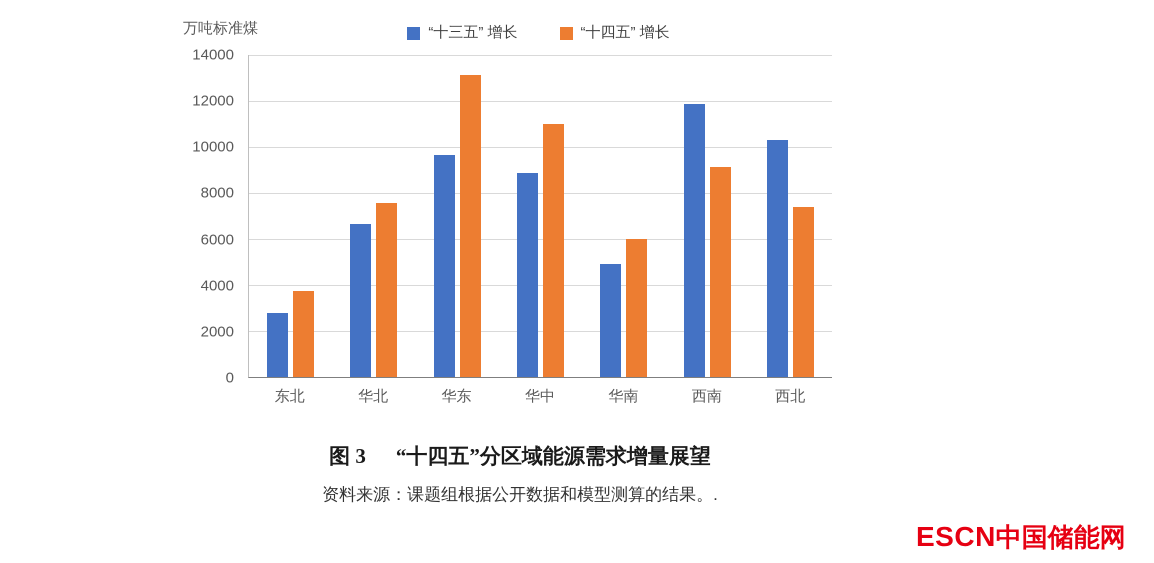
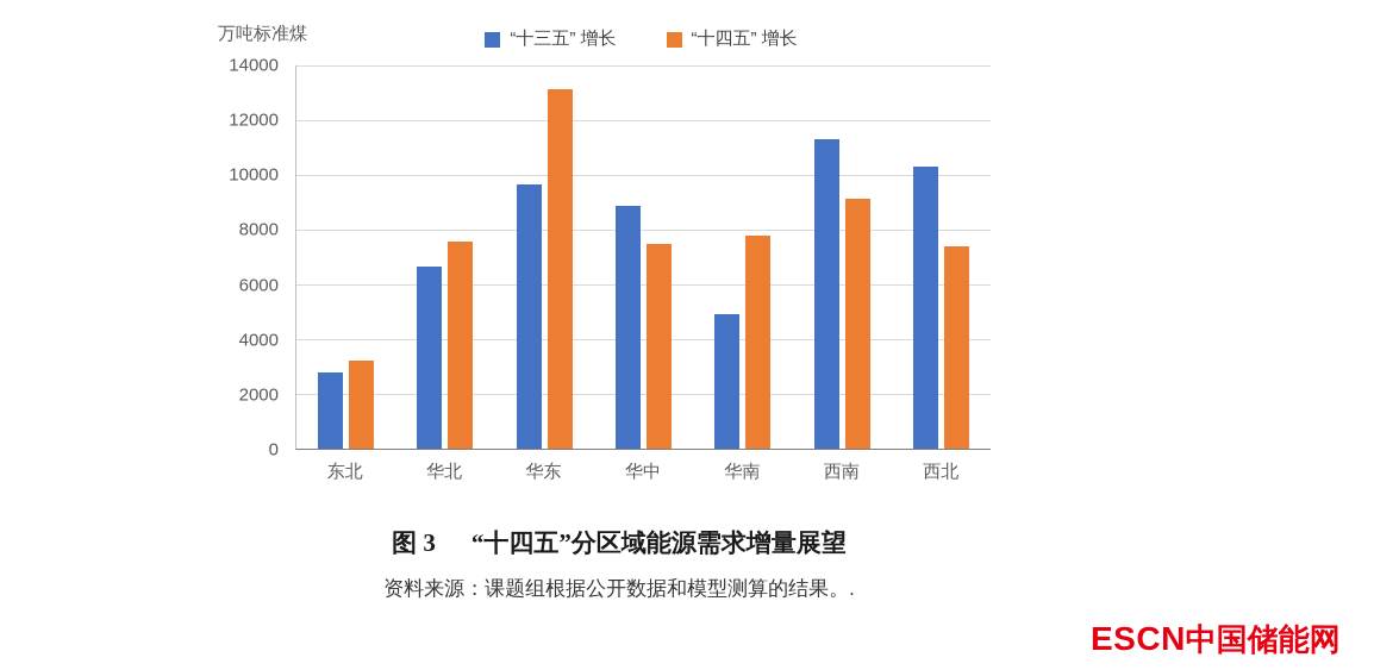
“十四五” 增长/东北: 3800 -> 3200
“十四五” 增长/华中: 11000 -> 7500
“十四五” 增长/华南: 6000 -> 7800
“十三五” 增长/西南: 11800 -> 11300
